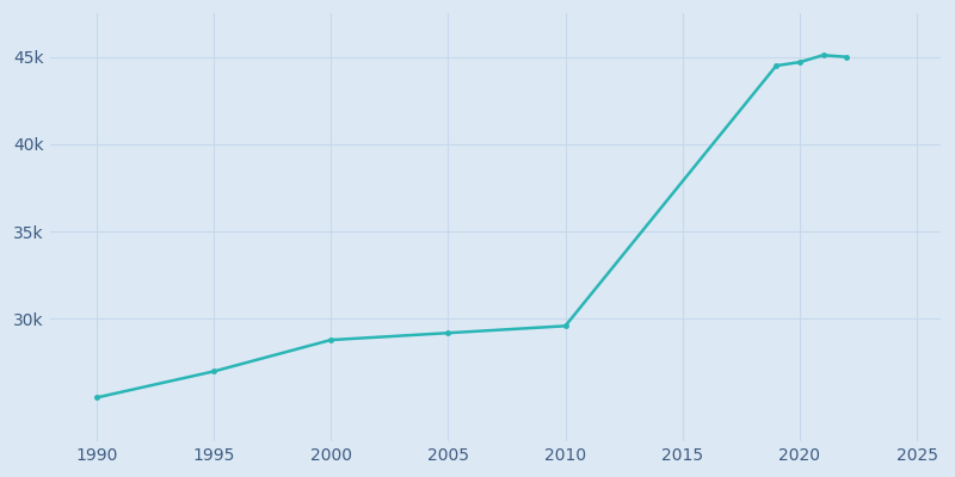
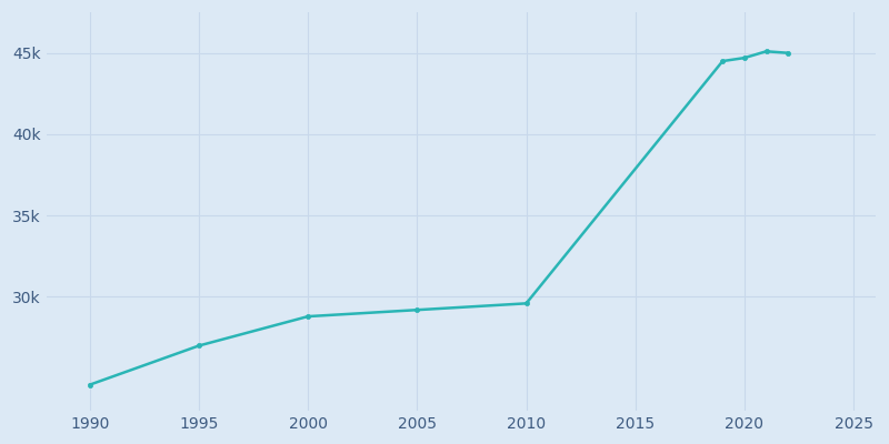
1990: 25.5k -> 24.6k
